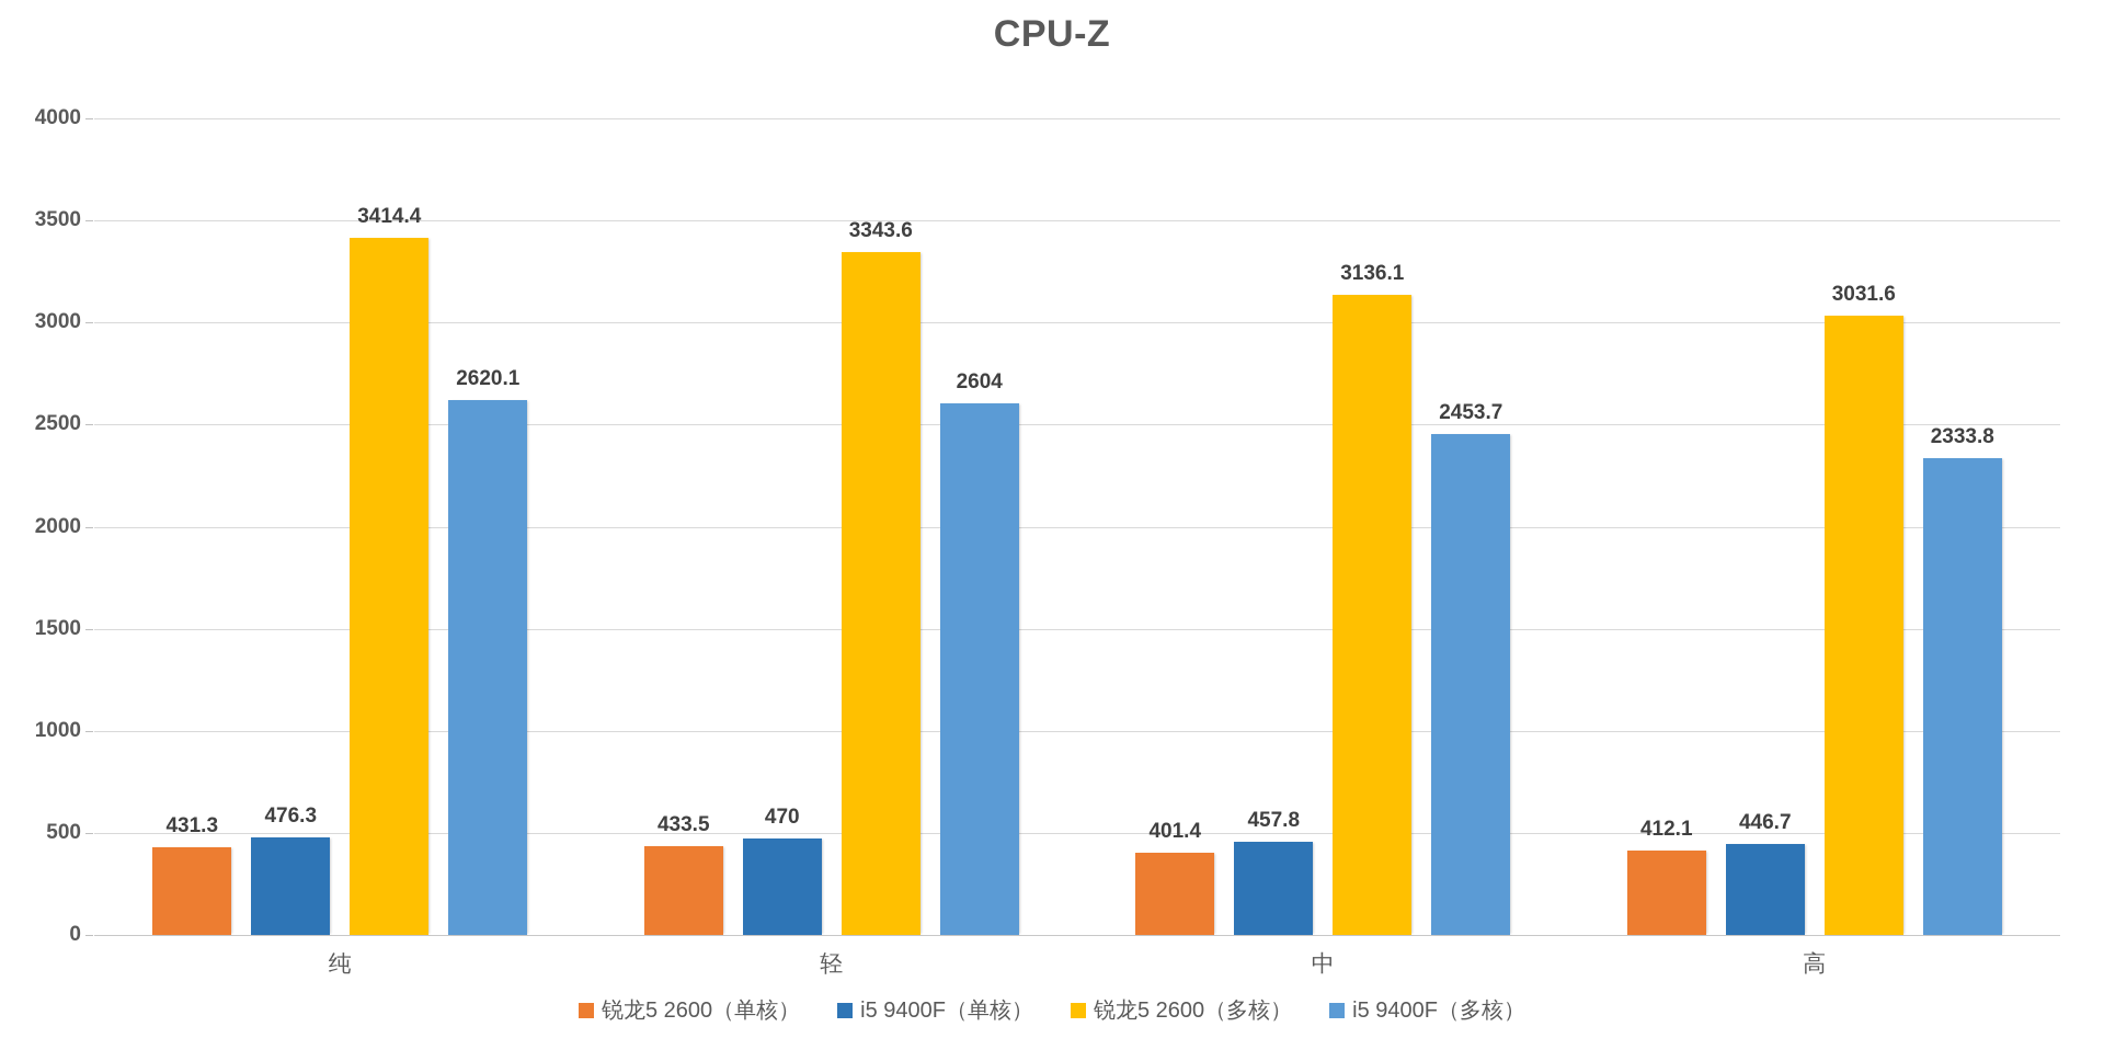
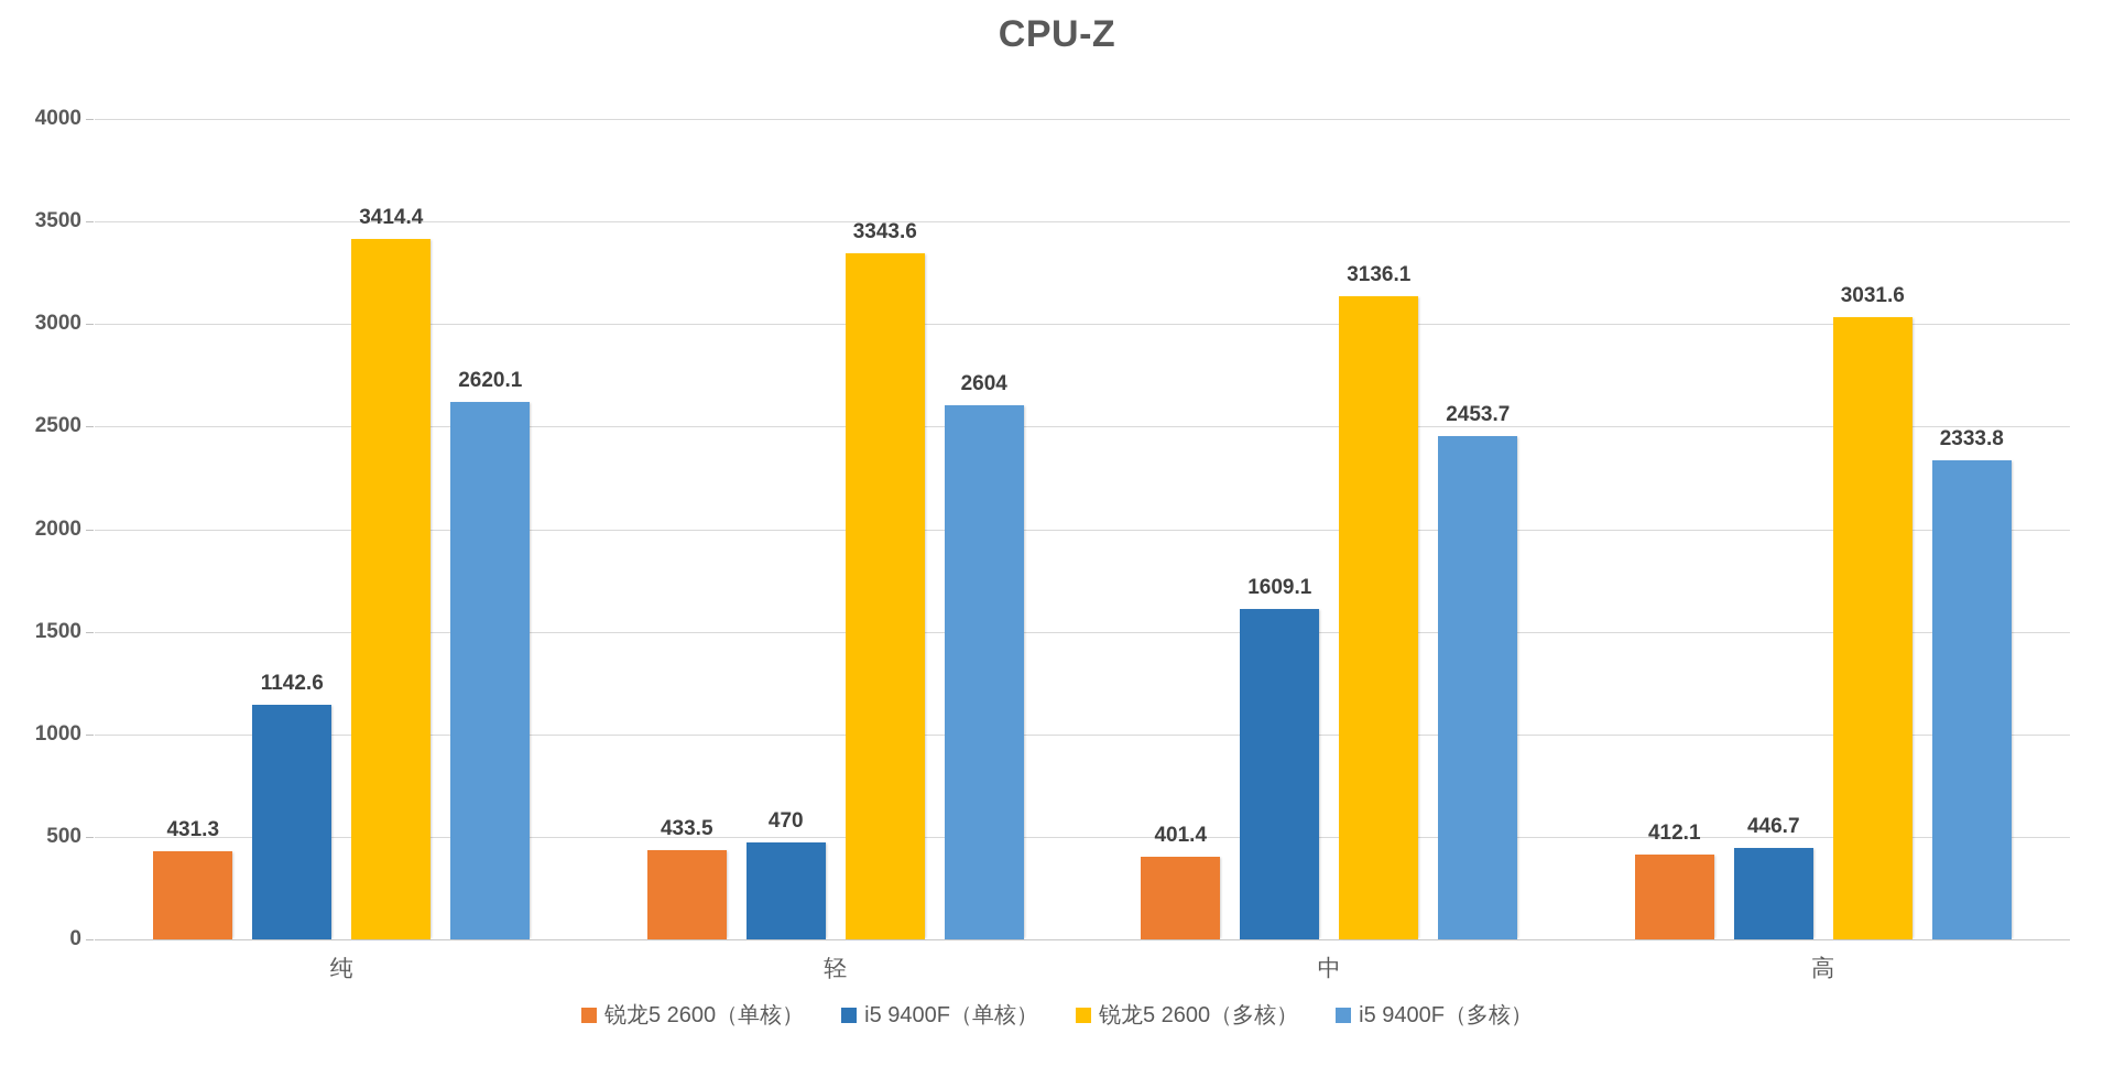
i5 9400F（单核）/纯: 476.3 -> 1142.6
i5 9400F（单核）/中: 457.8 -> 1609.1
